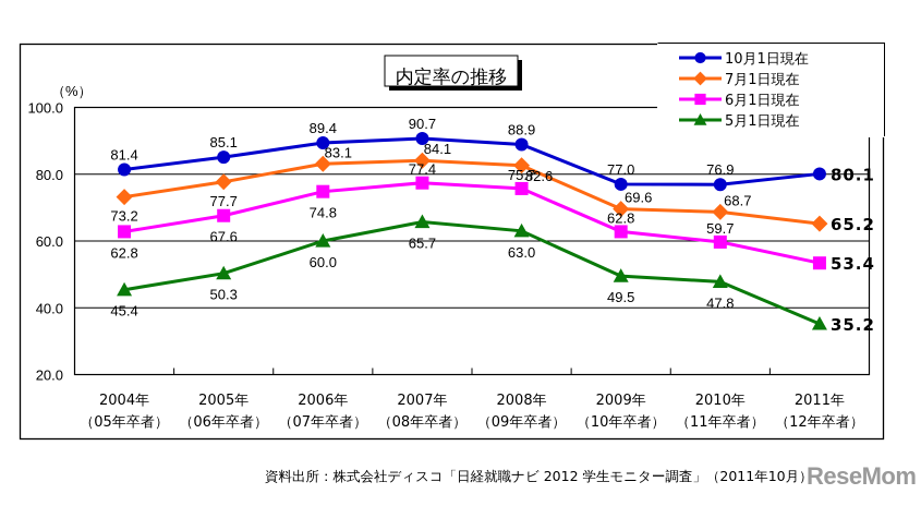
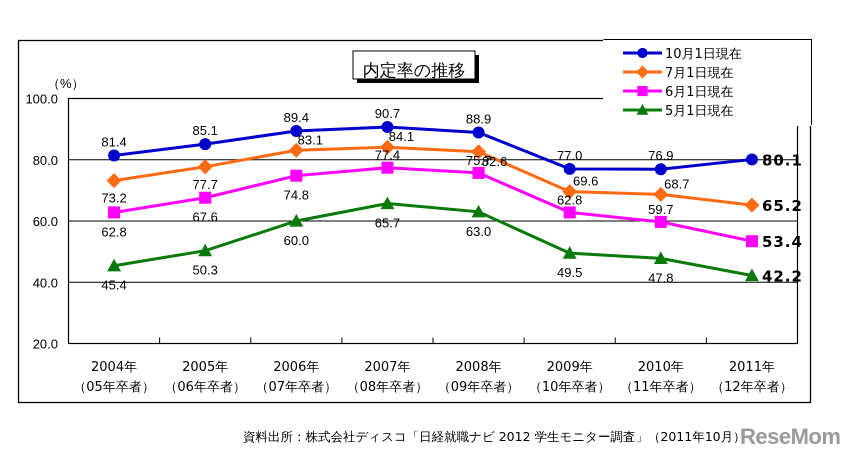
5月1日現在/2011年: 35.2 -> 42.2
